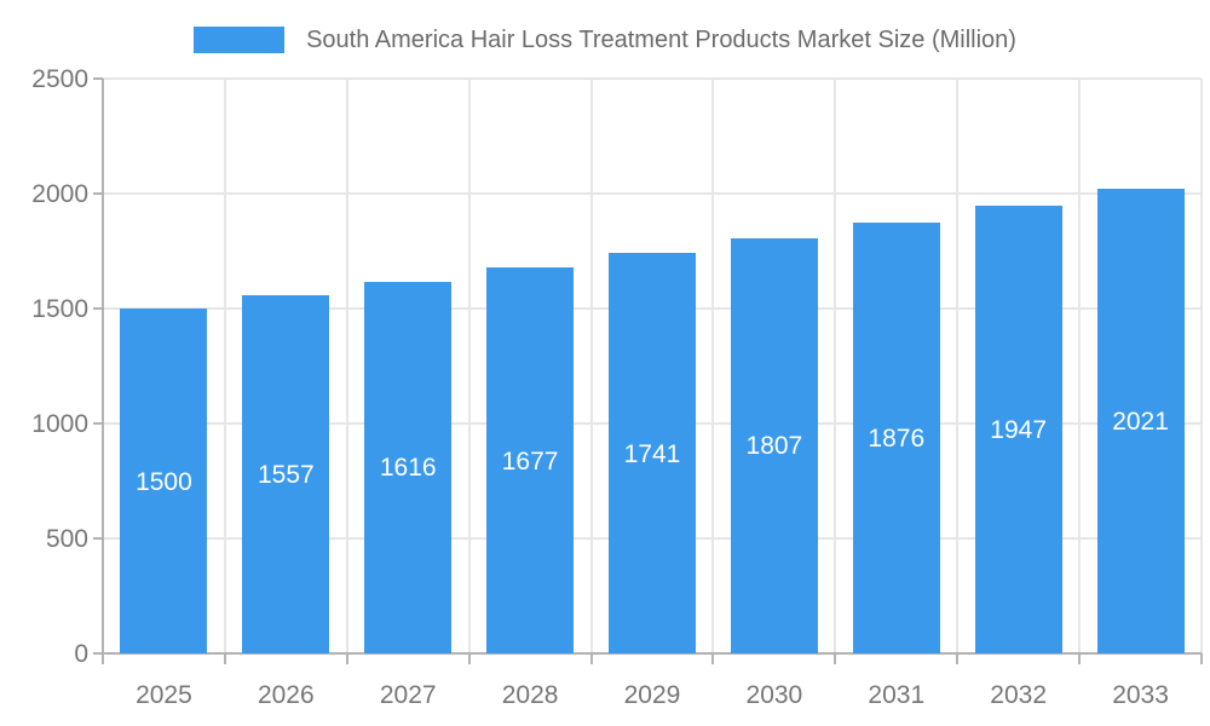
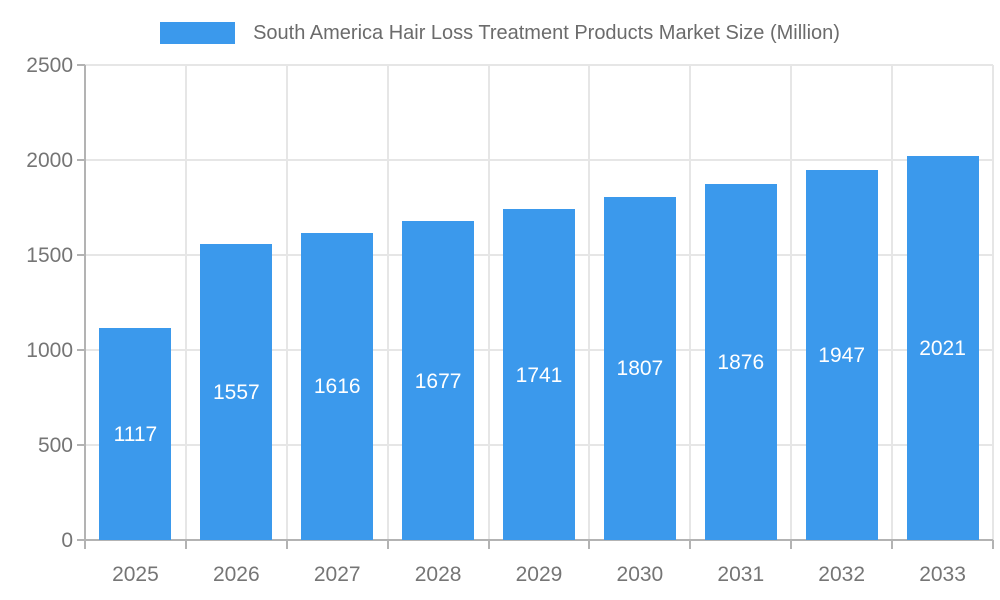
2025: 1500 -> 1117
